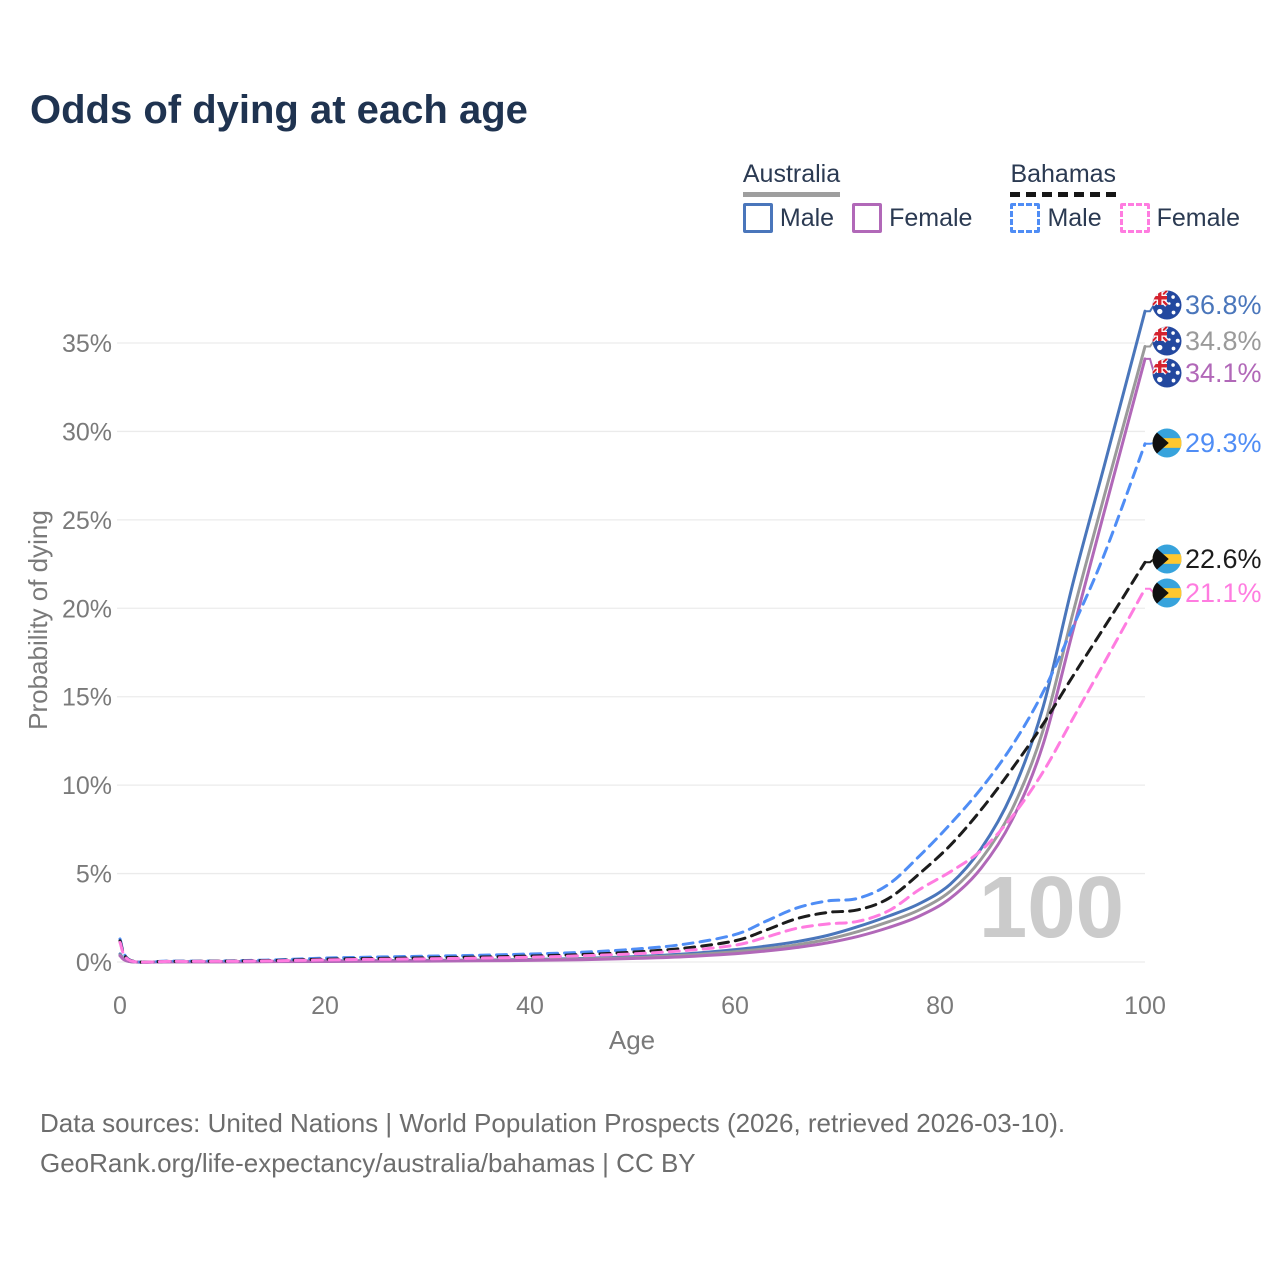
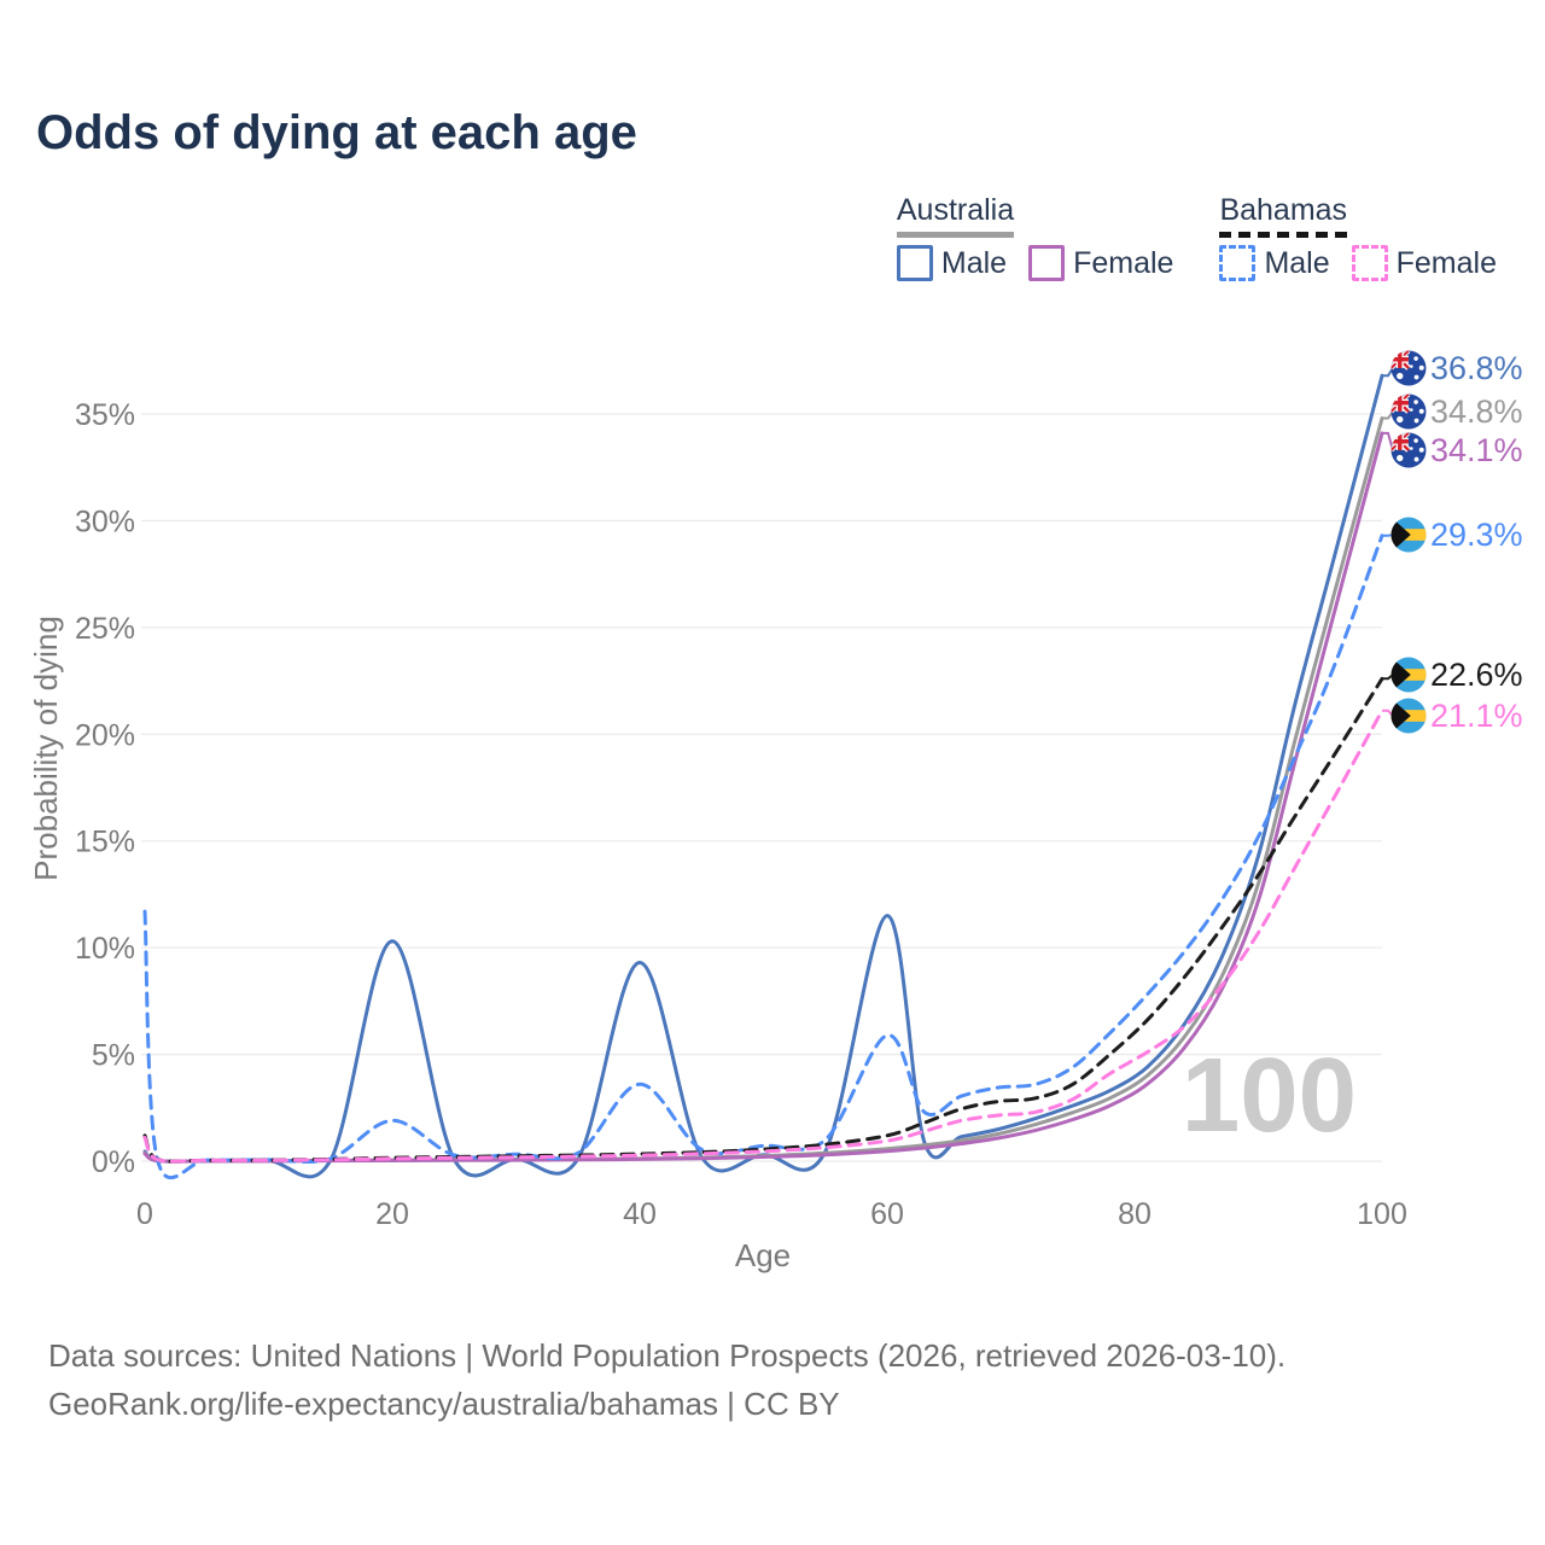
Bahamas Male/0: 1.3% -> 11.7%
Australia Male/20: 0.1% -> 10.3%
Bahamas Male/20: 0.2% -> 1.9%
Australia Male/40: 0.1% -> 9.3%
Bahamas Male/40: 0.5% -> 3.6%
Australia Male/60: 0.7% -> 11.5%
Bahamas Male/60: 1.6% -> 5.9%
